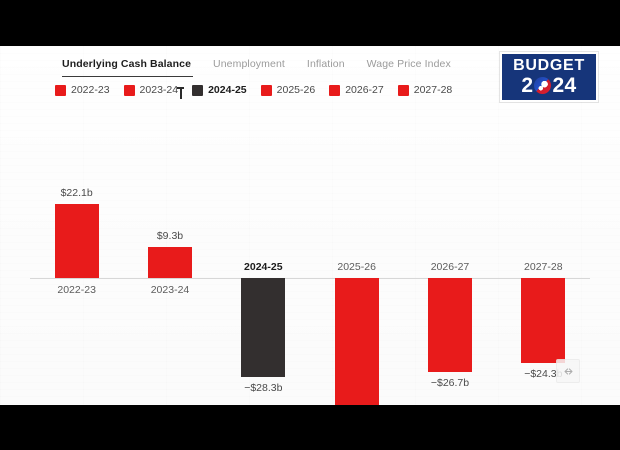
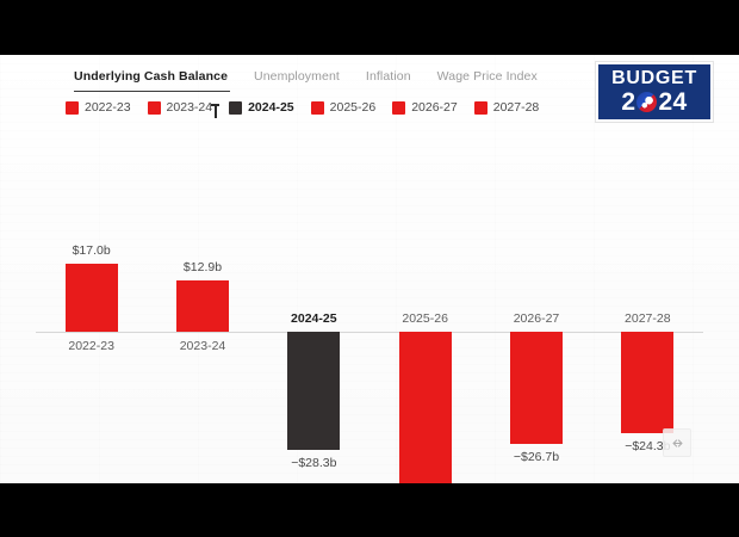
2022-23: $22.1b -> $17.0b
2023-24: $9.3b -> $12.9b
2025-26: −$42.8b -> −$40.6b
